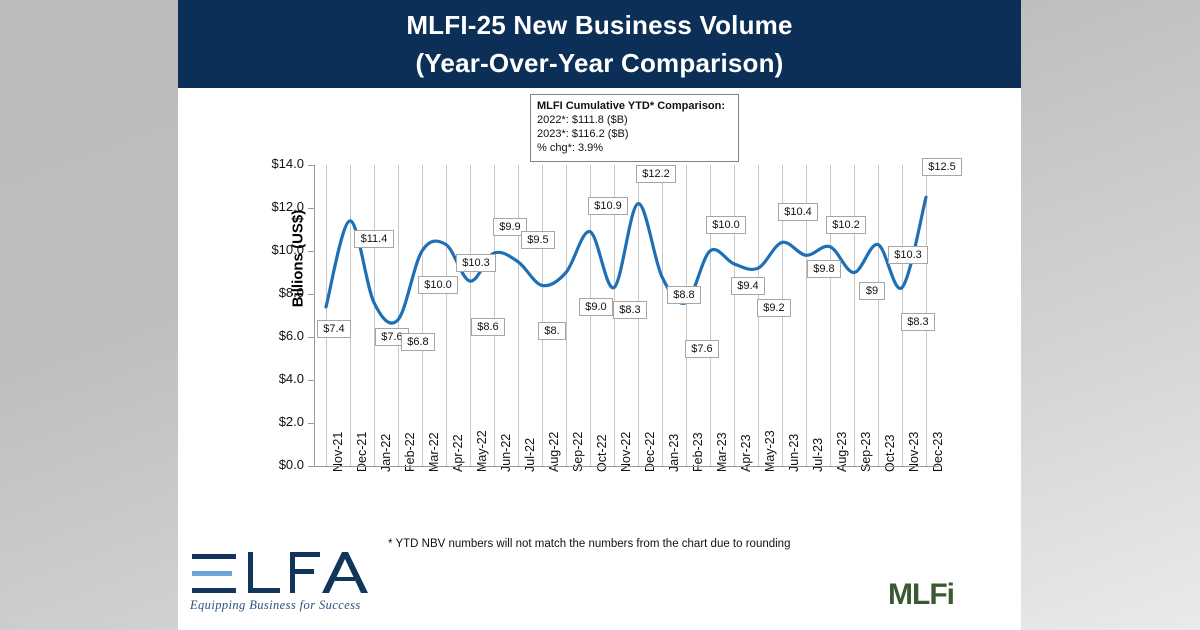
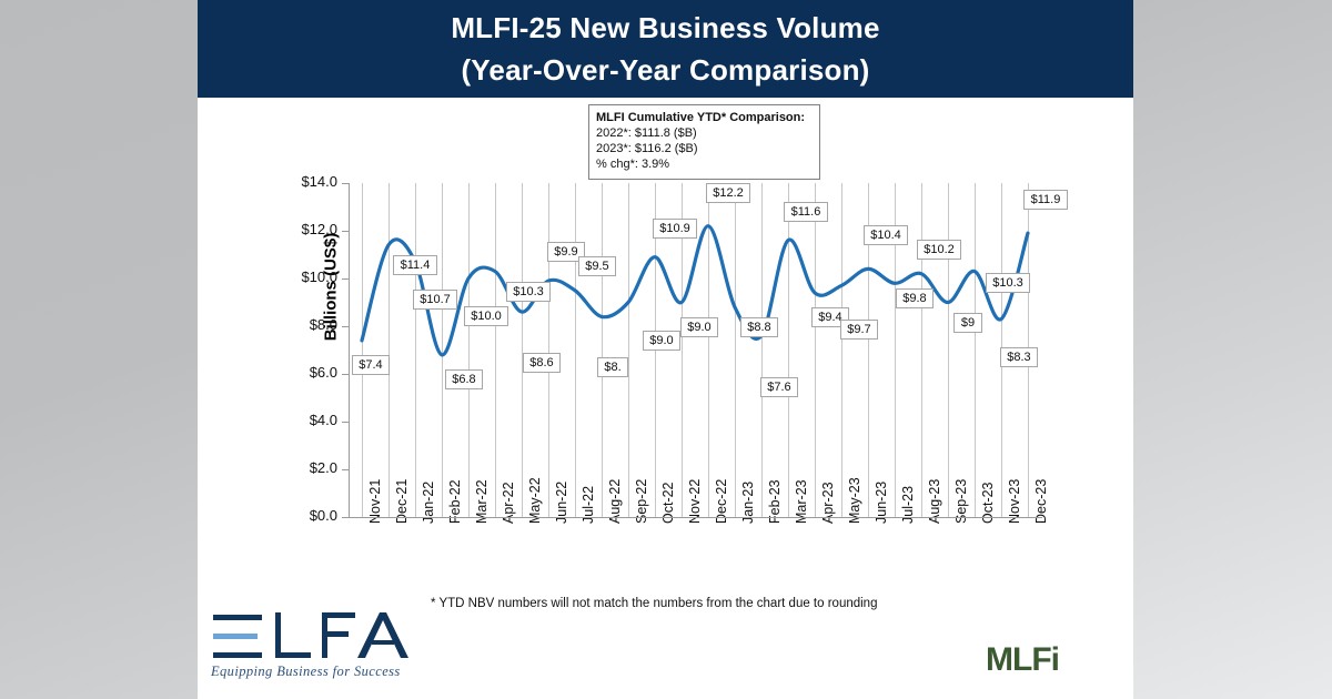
Jan-22: $7.6 -> $10.7
Nov-22: $8.3 -> $9.0
Mar-23: $10.0 -> $11.6
May-23: $9.2 -> $9.7
Dec-23: $12.5 -> $11.9
